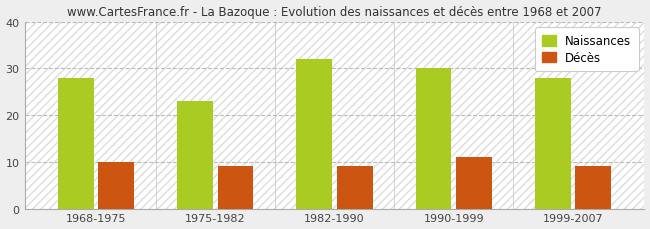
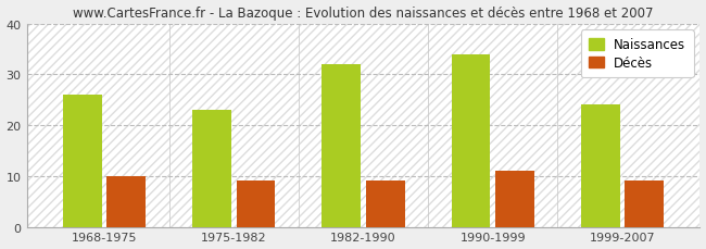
Naissances/1968-1975: 28 -> 26
Naissances/1990-1999: 30 -> 34
Naissances/1999-2007: 28 -> 24
